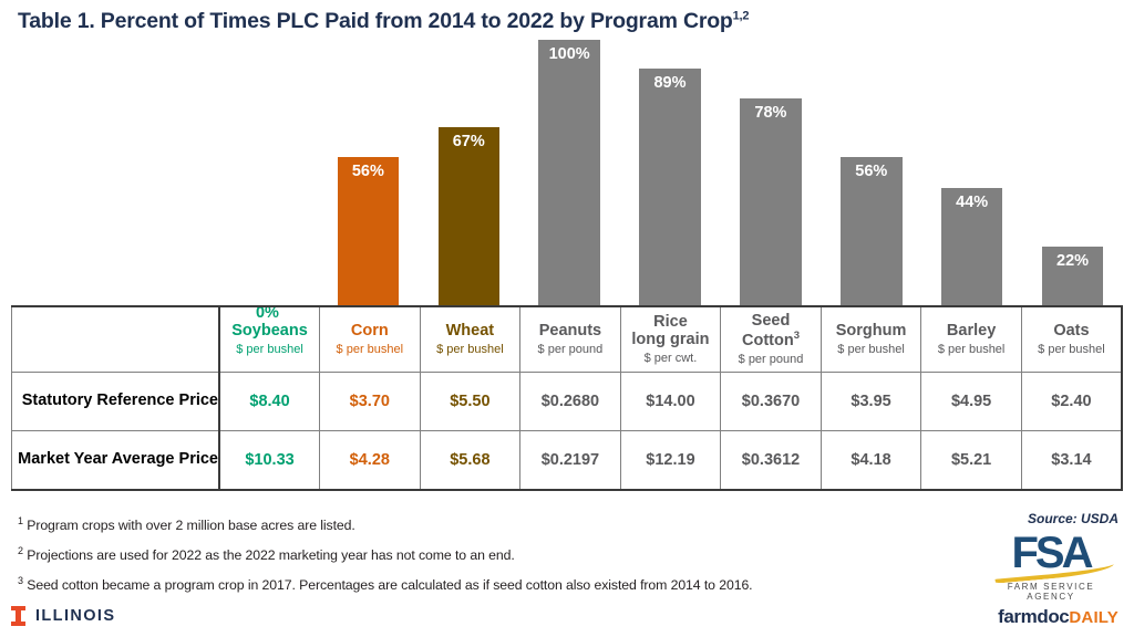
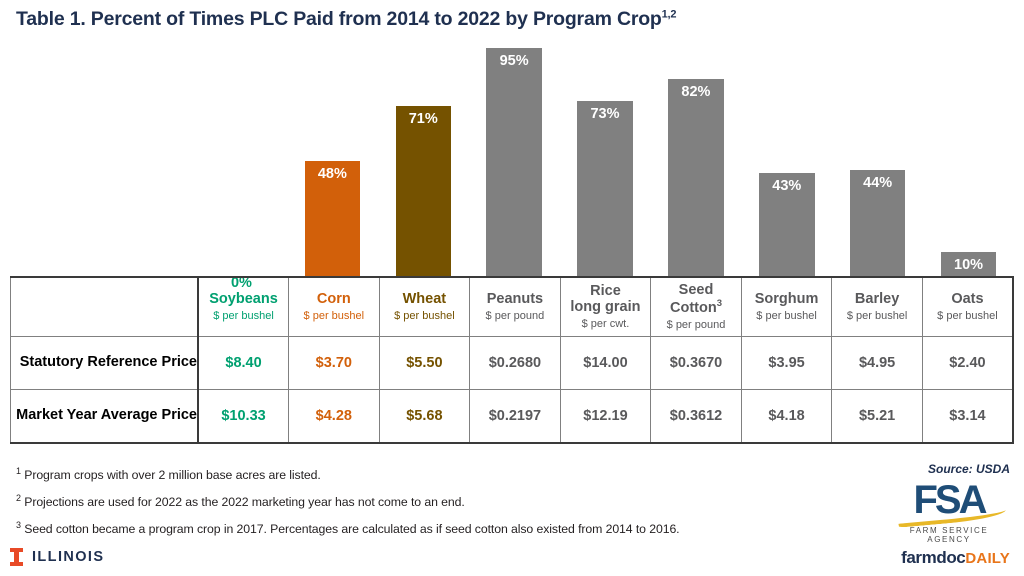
Corn: 56% -> 48%
Wheat: 67% -> 71%
Peanuts: 100% -> 95%
Rice long grain: 89% -> 73%
Seed Cotton: 78% -> 82%
Sorghum: 56% -> 43%
Oats: 22% -> 10%
